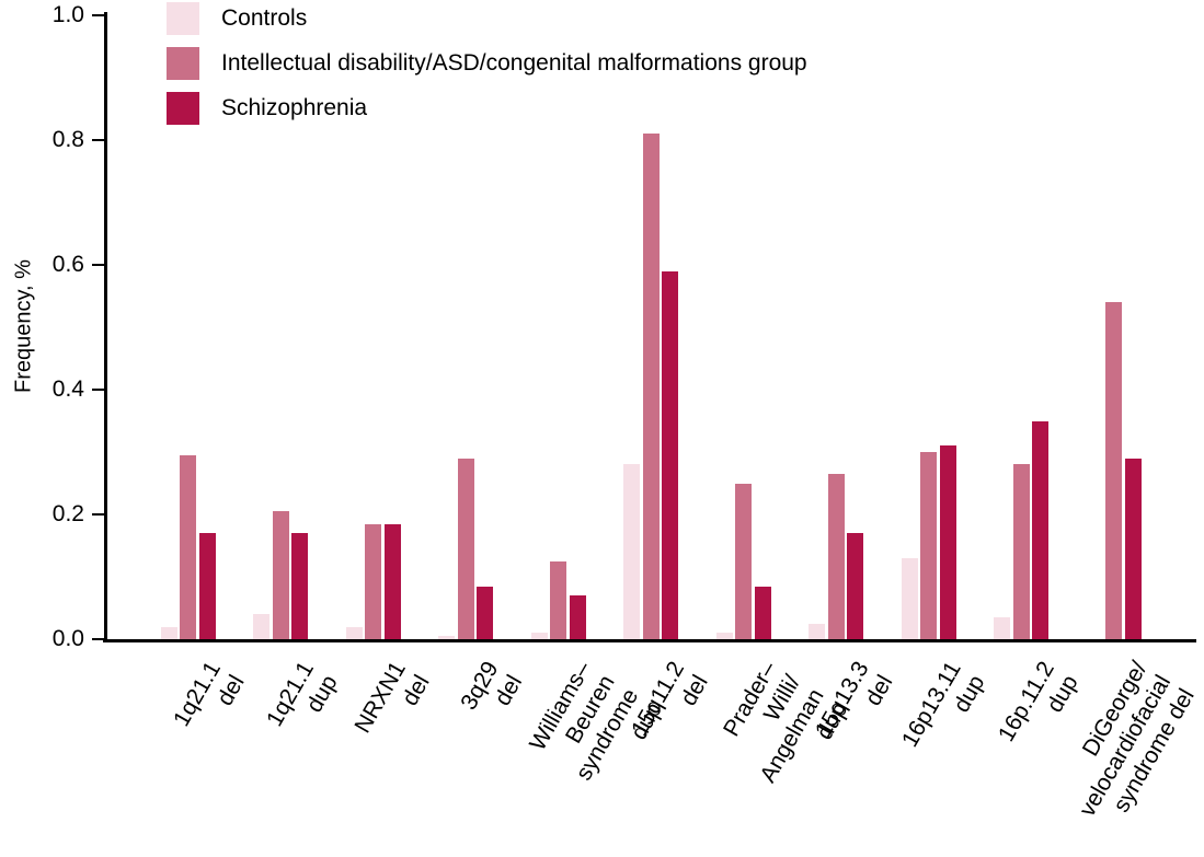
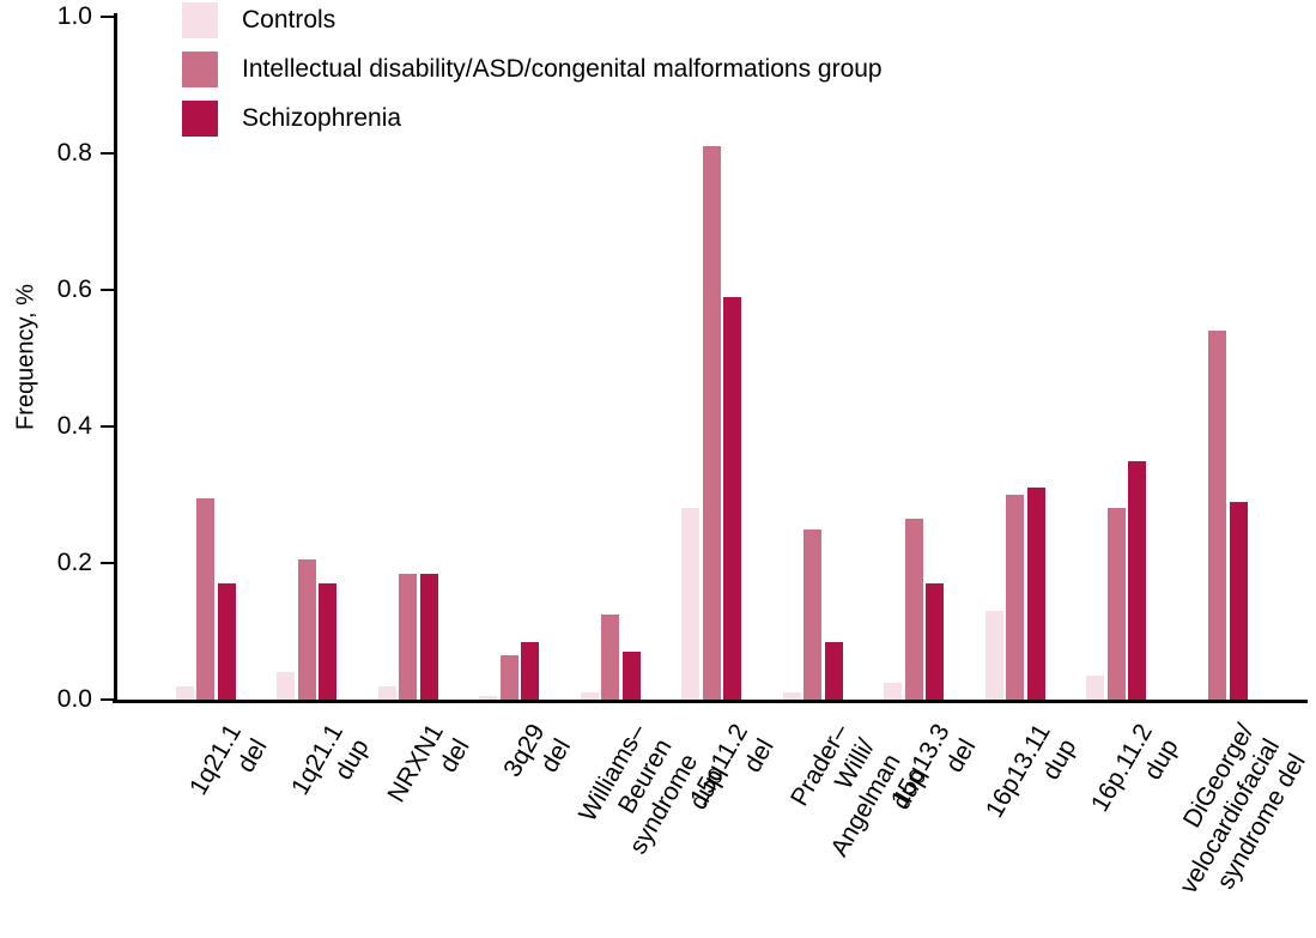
Intellectual disability/ASD/congenital malformations group/3q29 del: 0.29 -> 0.07
